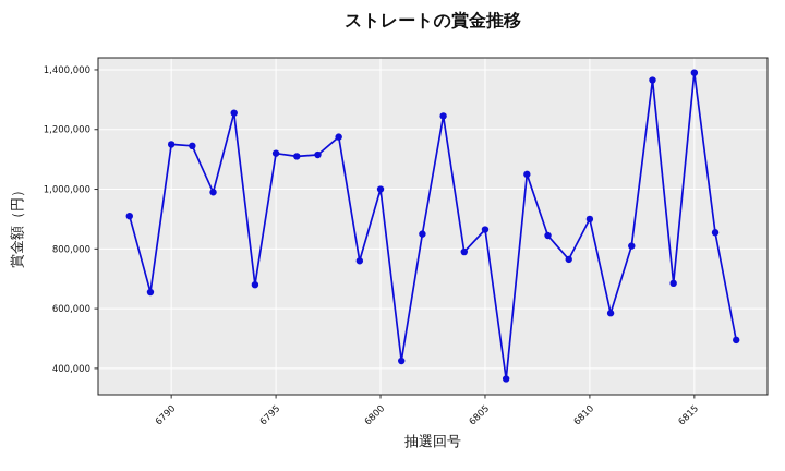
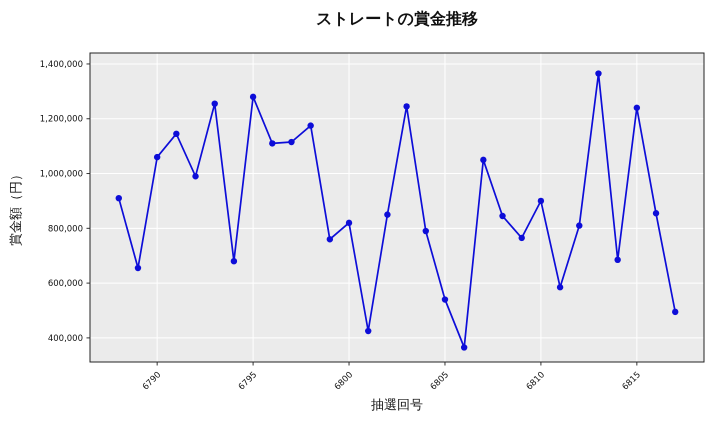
6790: 1150000 -> 1060000
6795: 1120000 -> 1280000
6800: 1000000 -> 820000
6805: 860000 -> 540000
6815: 1390000 -> 1240000
